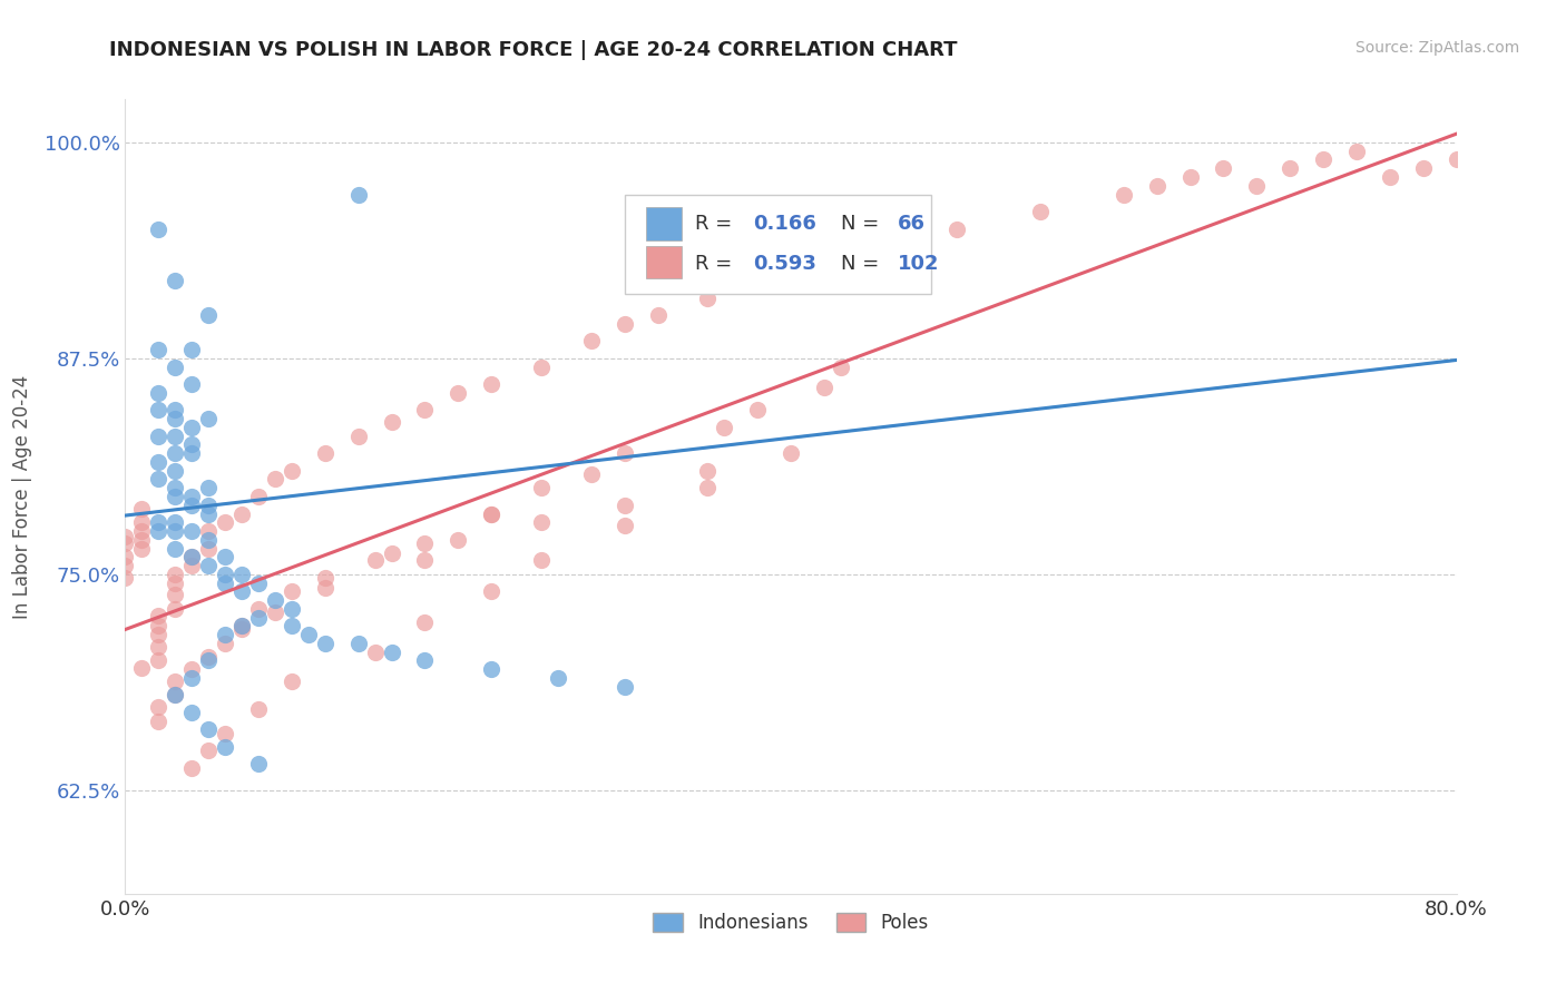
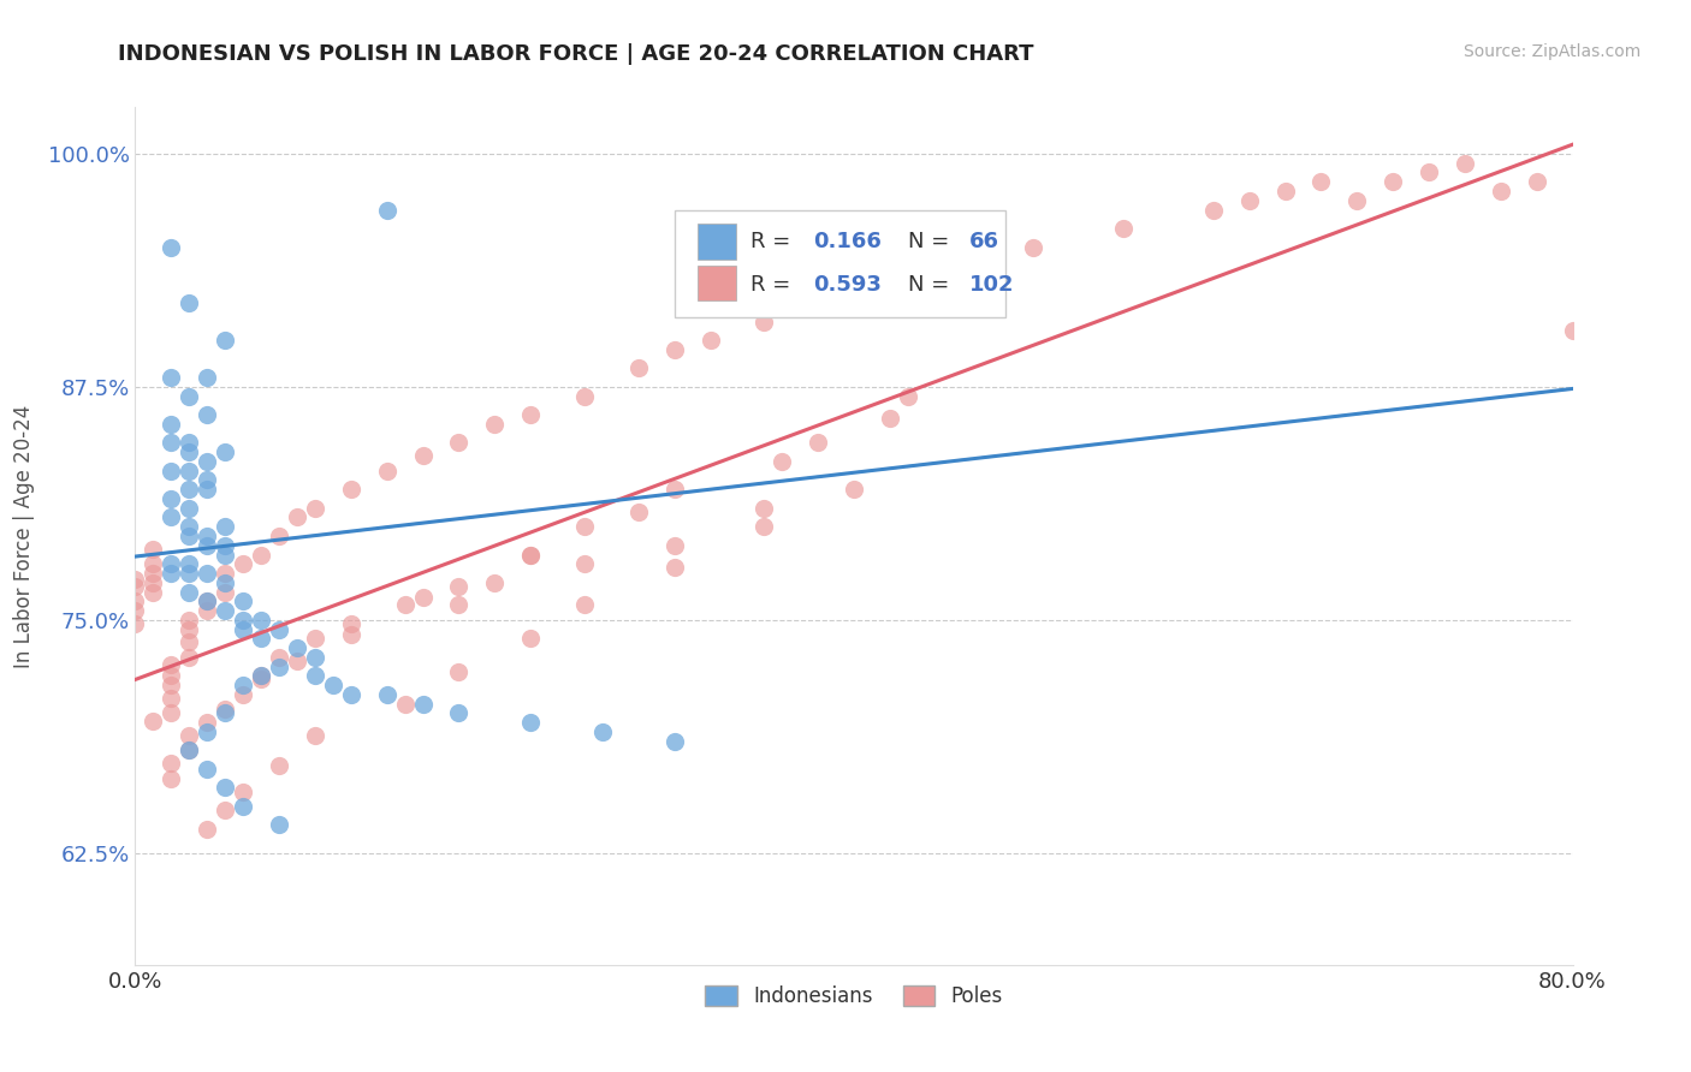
Poles/80.0%: 99.0% -> 90.5%
